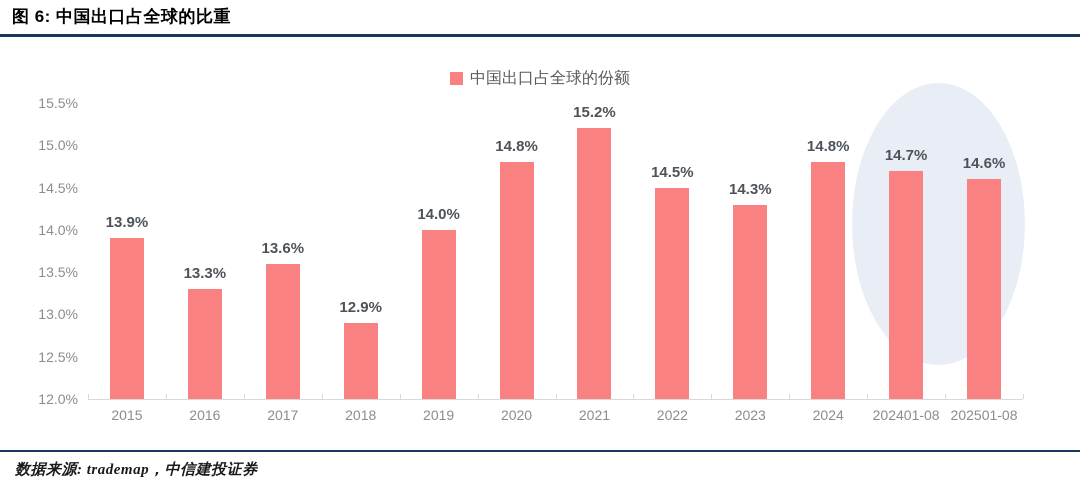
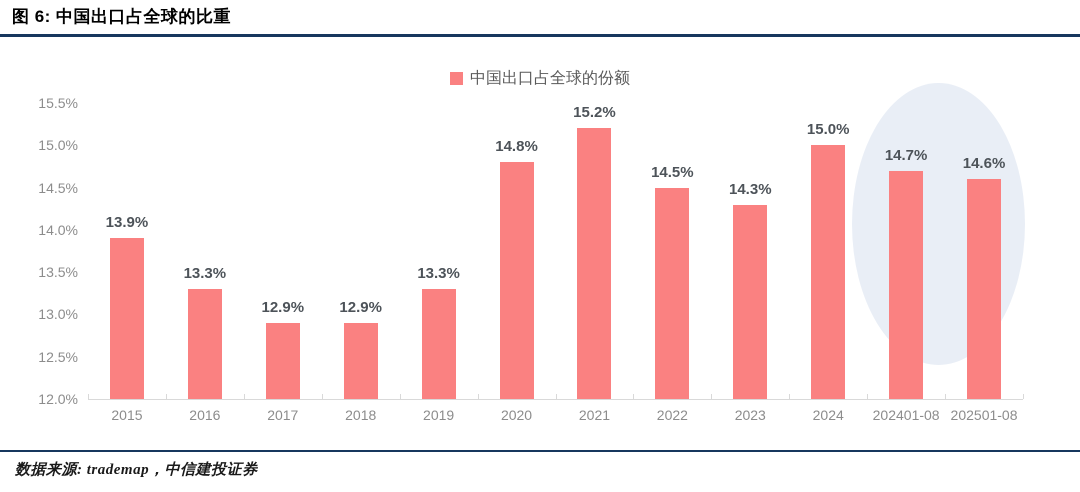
2017: 13.6% -> 12.9%
2019: 14.0% -> 13.3%
2024: 14.8% -> 15.0%
